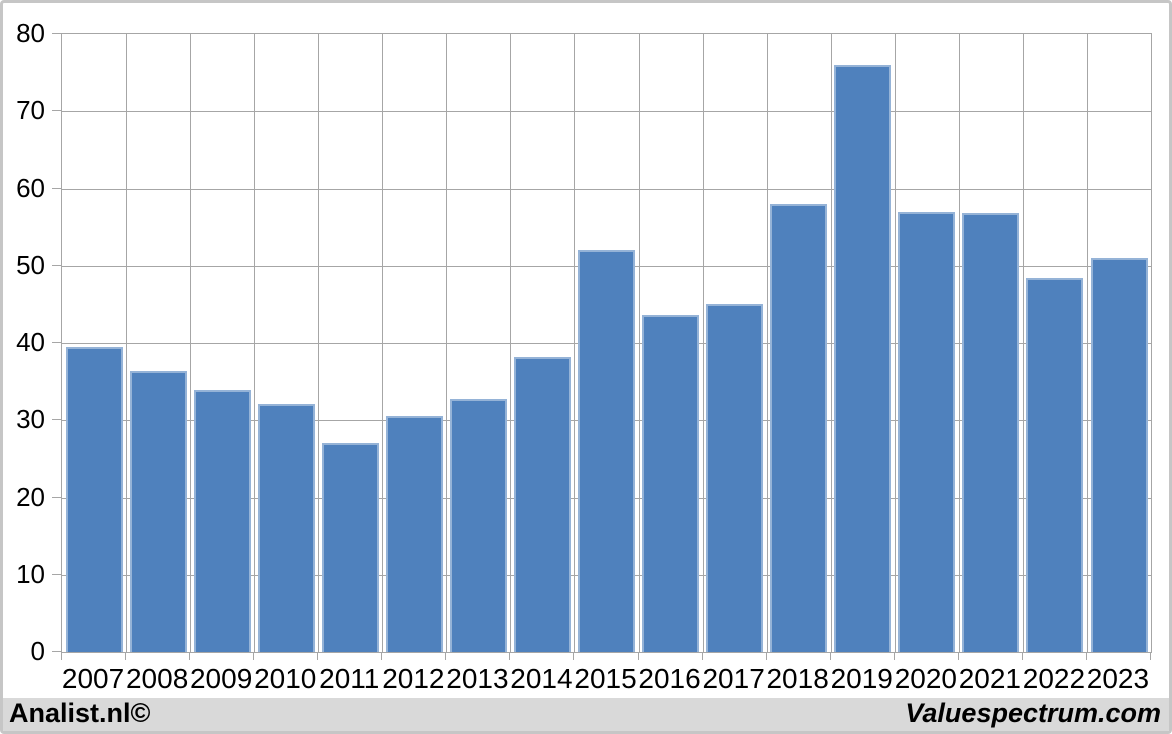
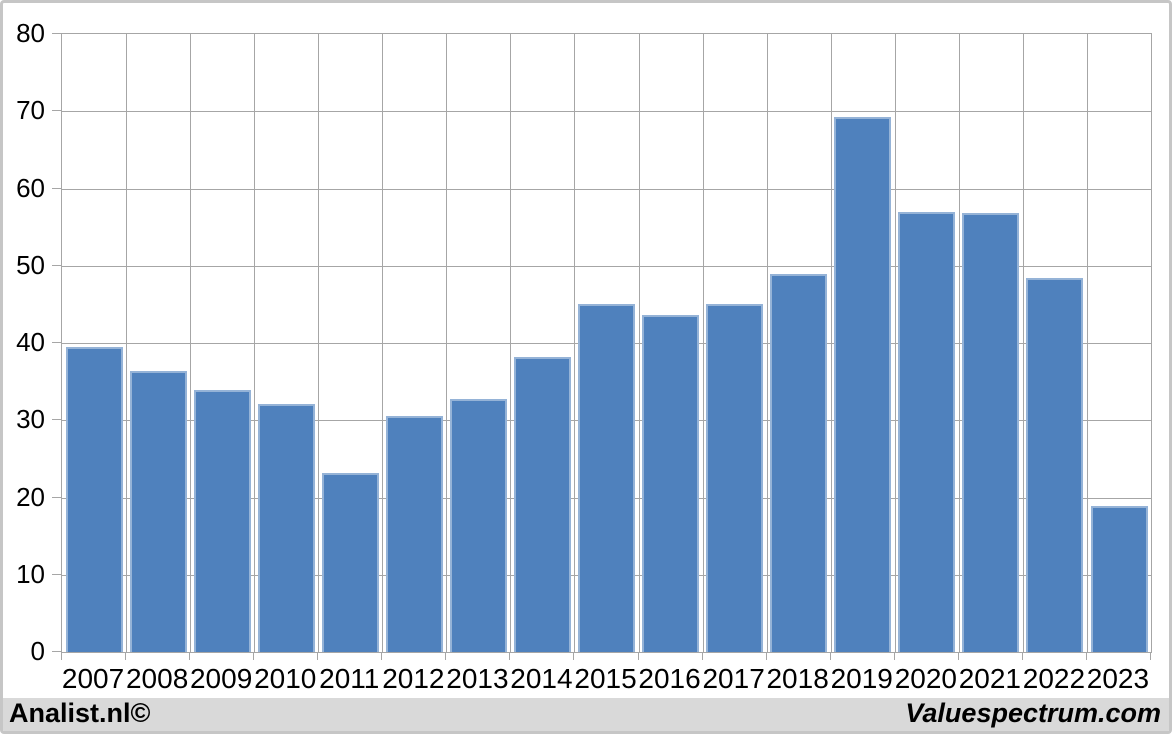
2011: 27 -> 23
2015: 52 -> 45
2018: 58 -> 49
2019: 76 -> 69
2023: 51 -> 19
